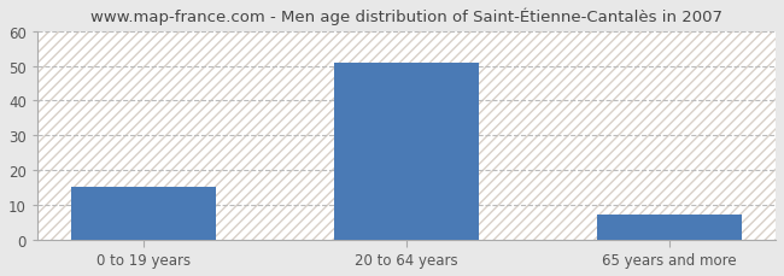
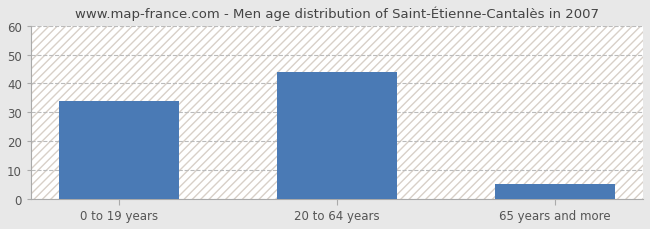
0 to 19 years: 15 -> 34
20 to 64 years: 51 -> 44
65 years and more: 7 -> 5
